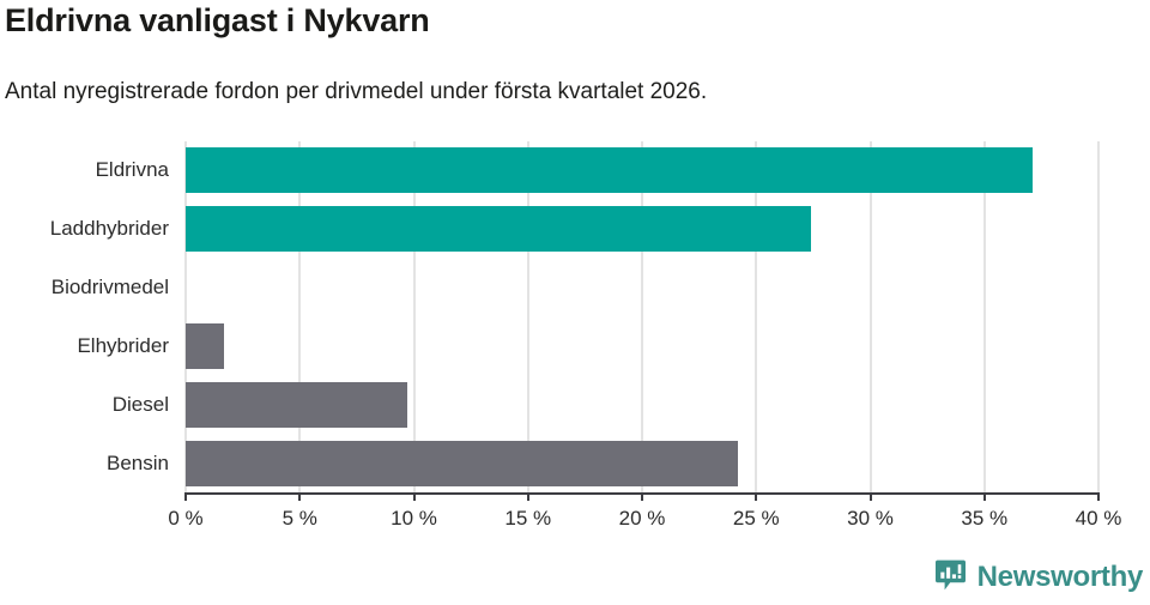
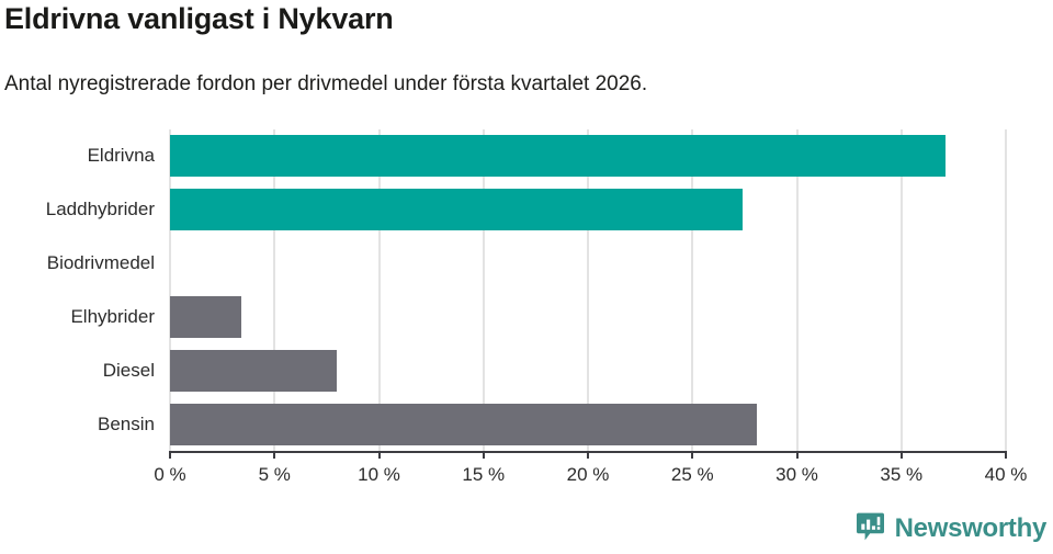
Elhybrider: 1.7% -> 3.4%
Diesel: 9.7% -> 8.0%
Bensin: 24.2% -> 28.1%
